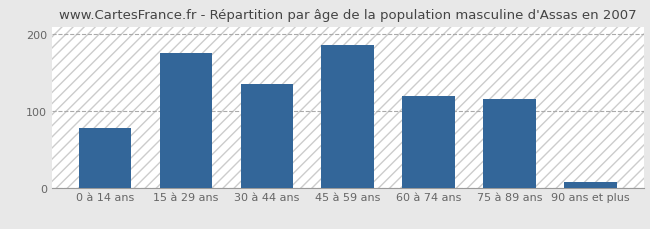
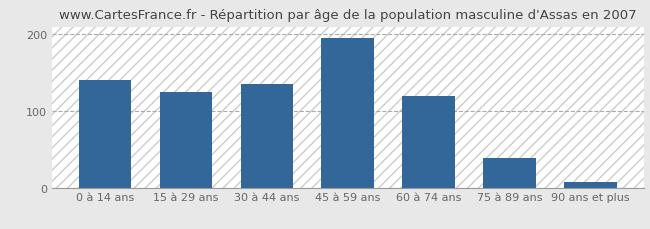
0 à 14 ans: 78 -> 140
15 à 29 ans: 176 -> 125
45 à 59 ans: 186 -> 195
75 à 89 ans: 116 -> 38
